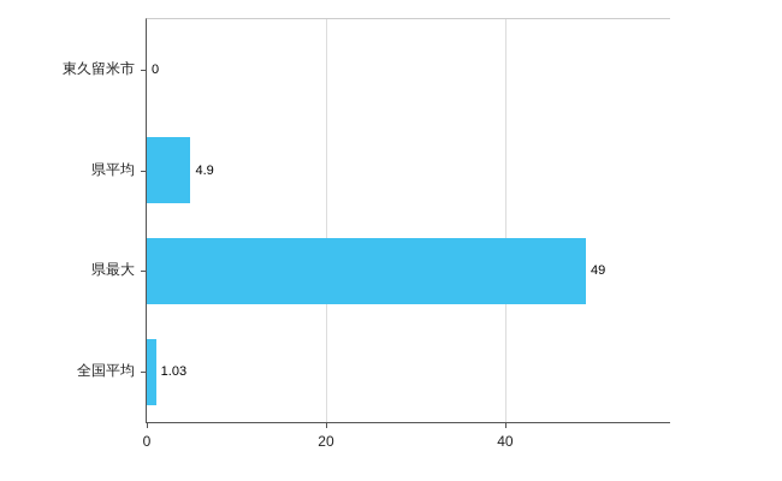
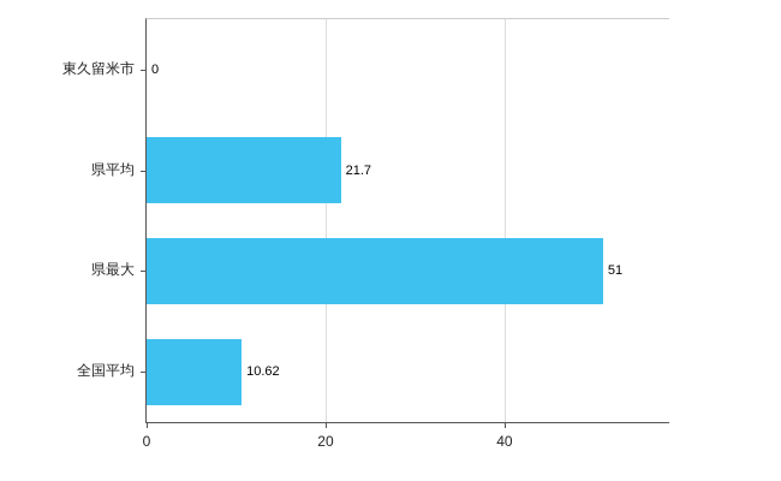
県平均: 4.9 -> 21.7
県最大: 49 -> 51
全国平均: 1.03 -> 10.62
